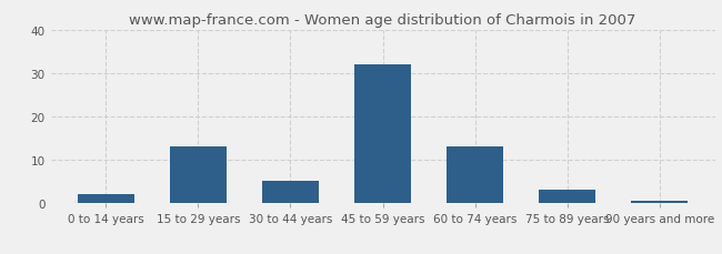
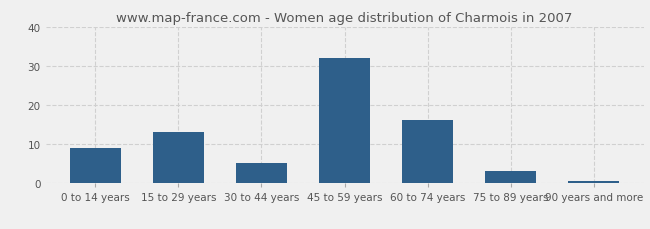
0 to 14 years: 2.0 -> 9.0
60 to 74 years: 13.0 -> 16.0
